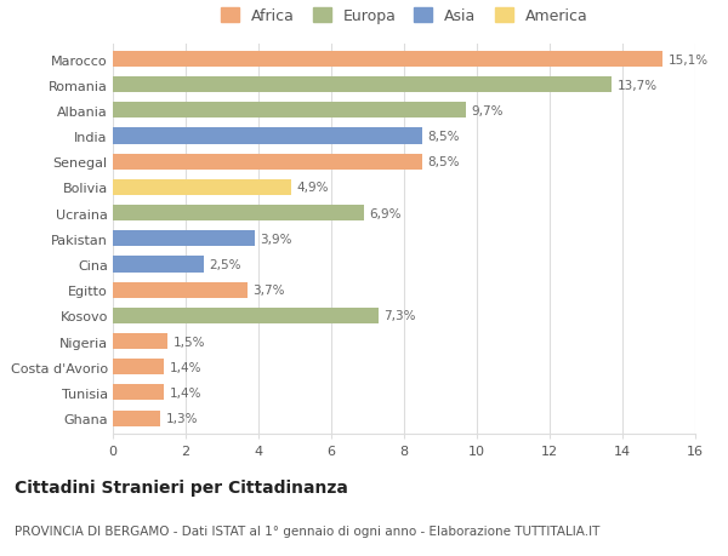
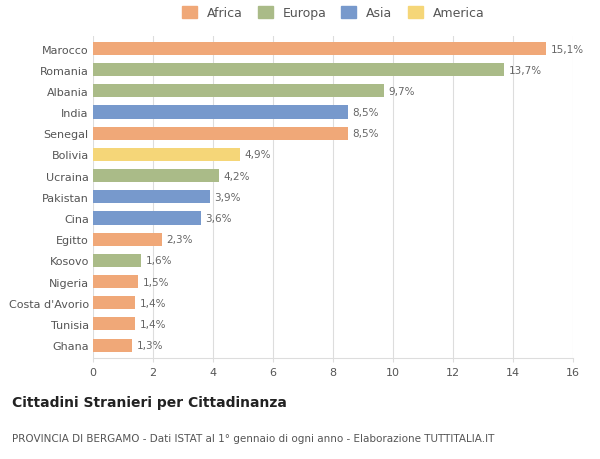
Ucraina: 6,9% -> 4,2%
Cina: 2,5% -> 3,6%
Egitto: 3,7% -> 2,3%
Kosovo: 7,3% -> 1,6%
